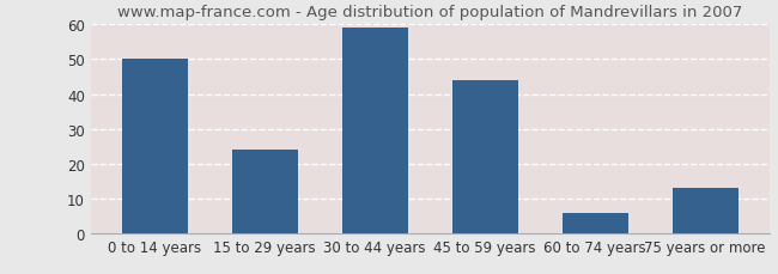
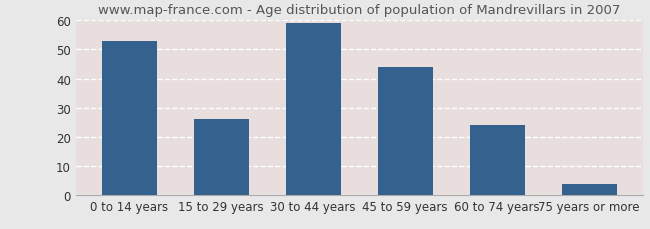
0 to 14 years: 50 -> 53
15 to 29 years: 24 -> 26
60 to 74 years: 6 -> 24
75 years or more: 13 -> 4
